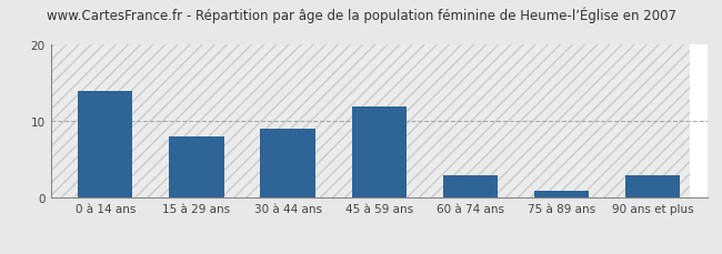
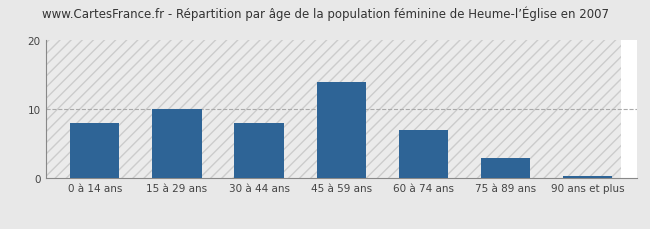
0 à 14 ans: 14.0 -> 8.0
15 à 29 ans: 8.0 -> 10.0
30 à 44 ans: 9.0 -> 8.0
45 à 59 ans: 12.0 -> 14.0
60 à 74 ans: 3.0 -> 7.0
75 à 89 ans: 1.0 -> 3.0
90 ans et plus: 3.0 -> 0.3
